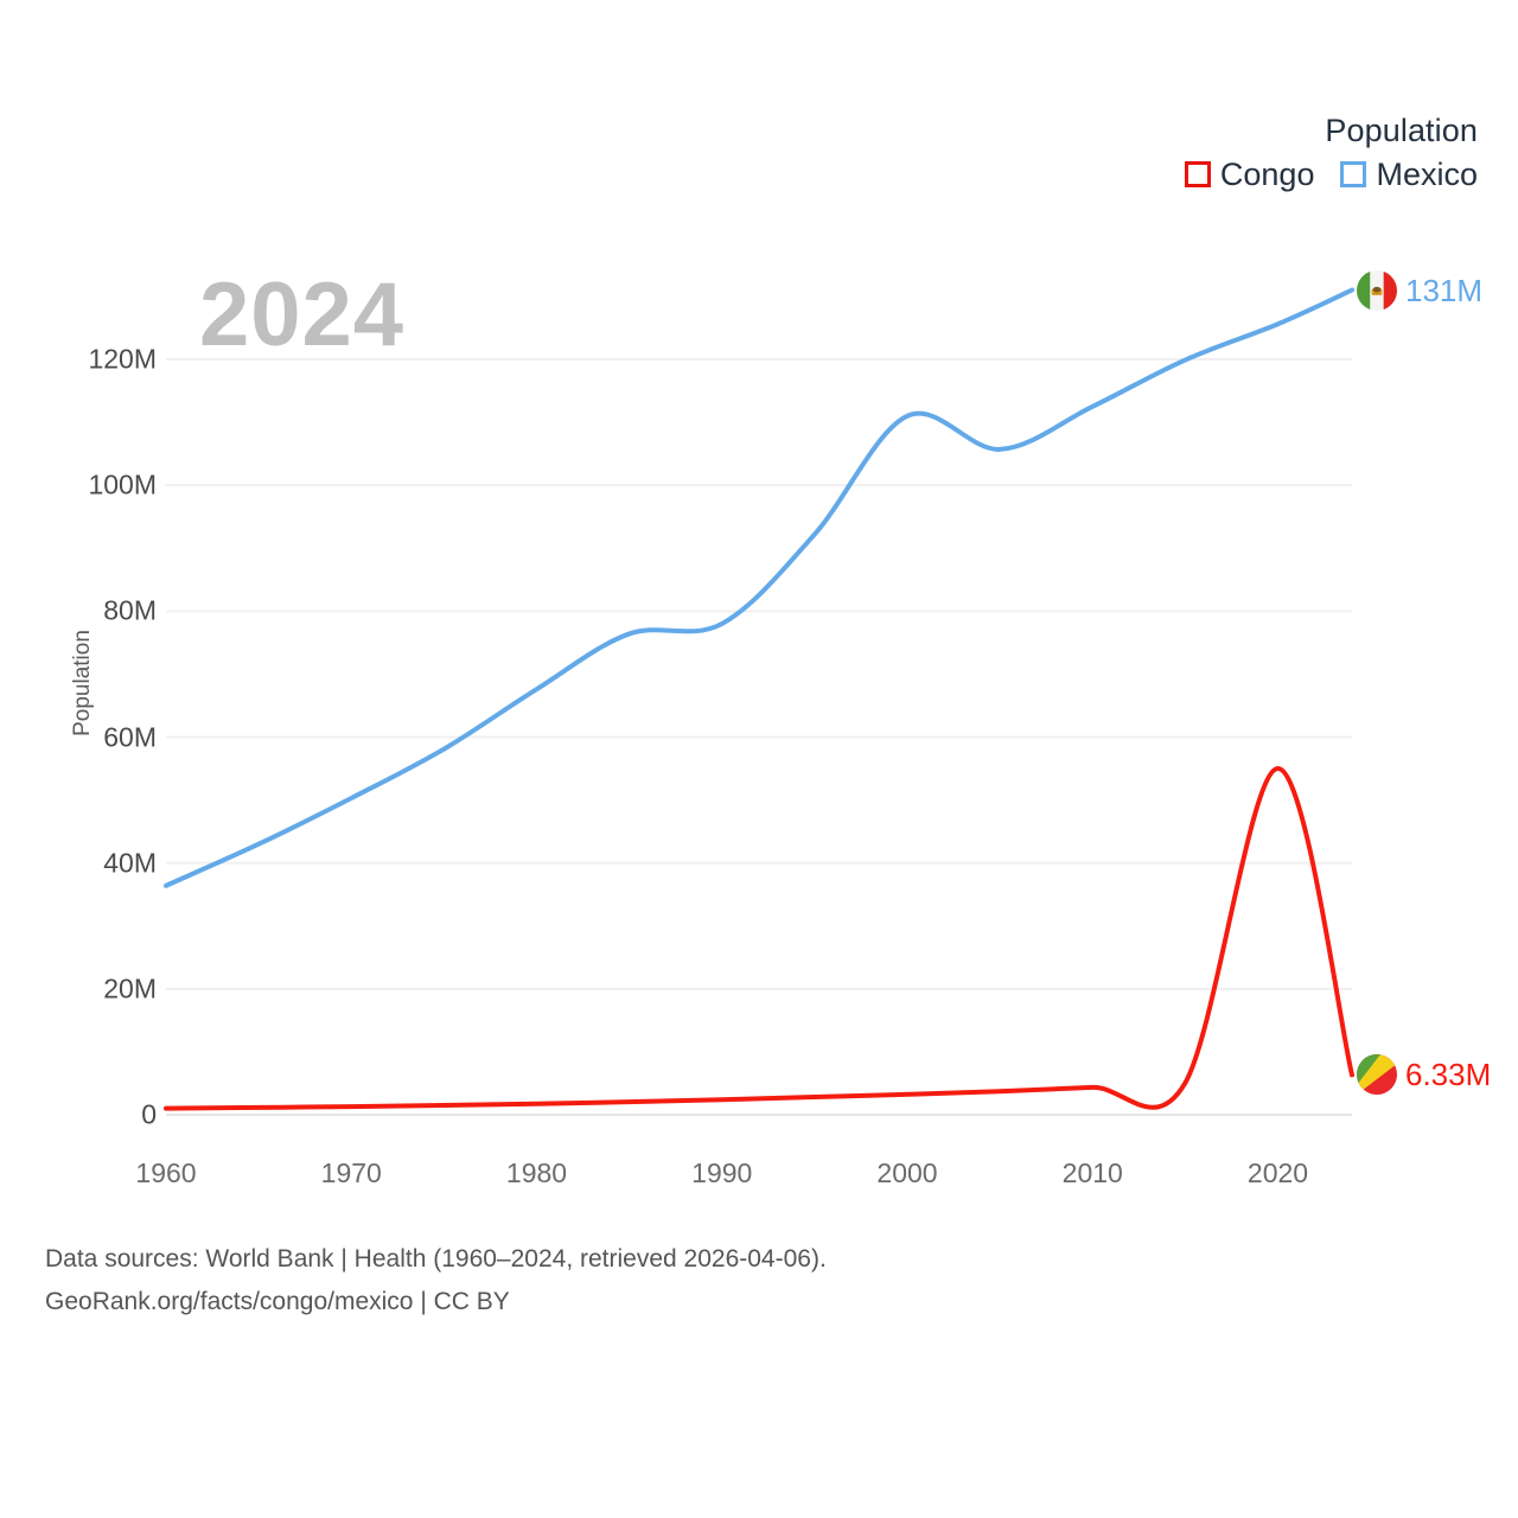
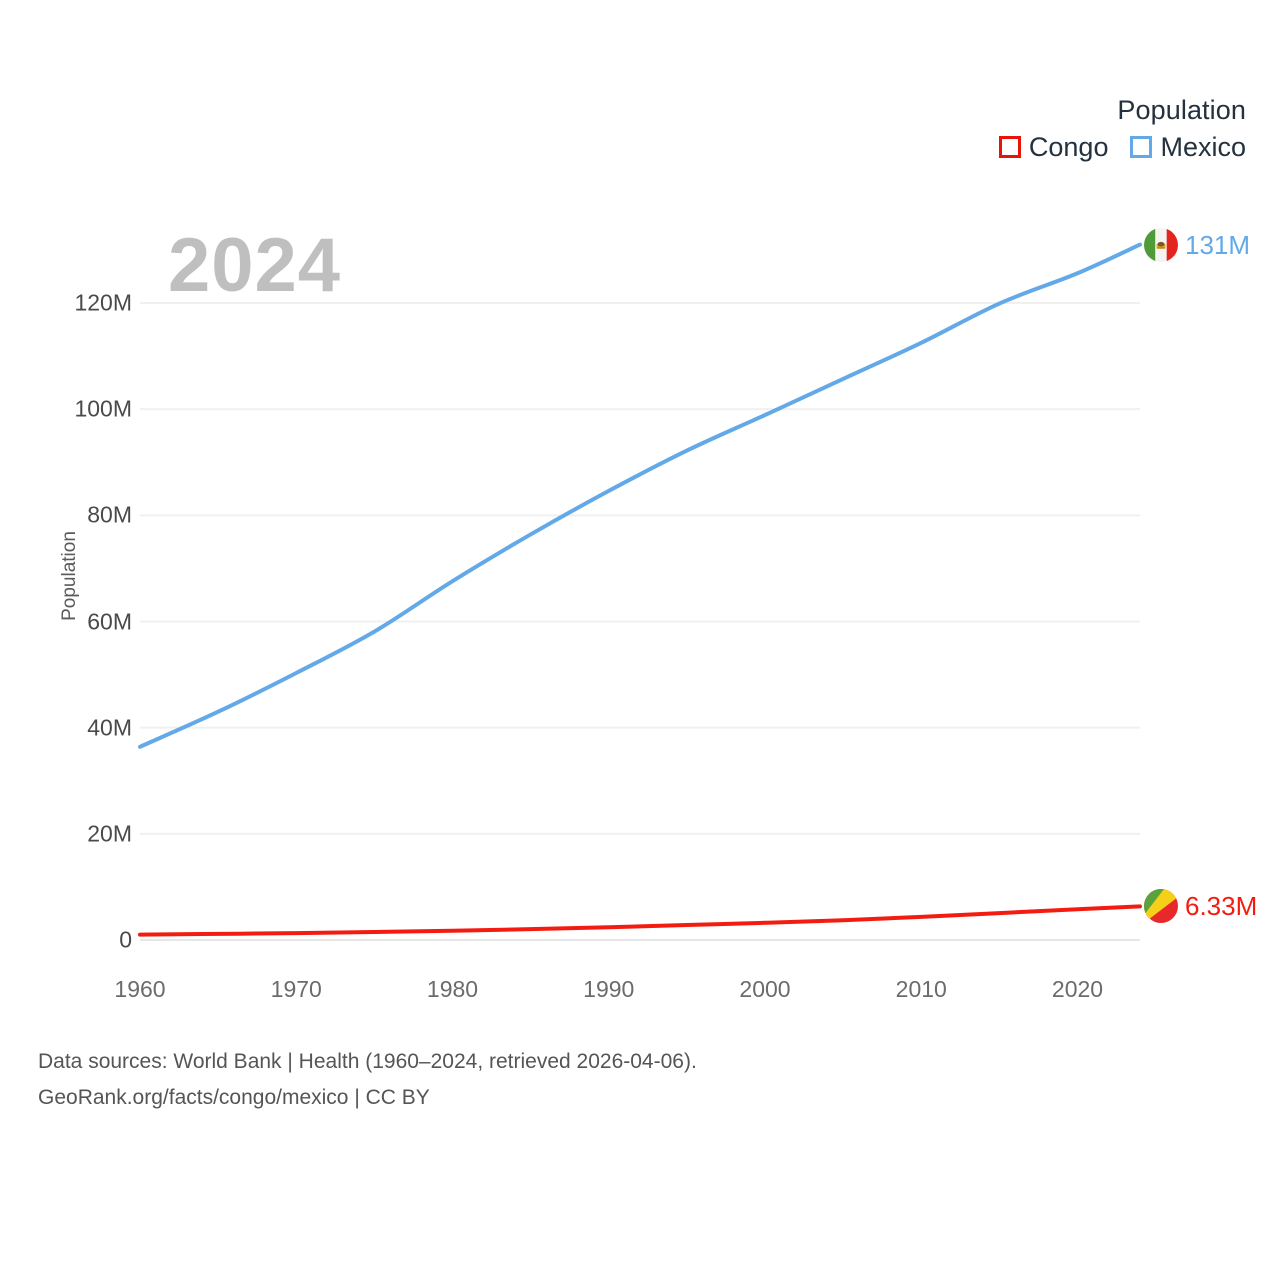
Mexico/1990: 78M -> 85M
Mexico/2000: 111M -> 99M
Congo/2020: 55M -> 6M
